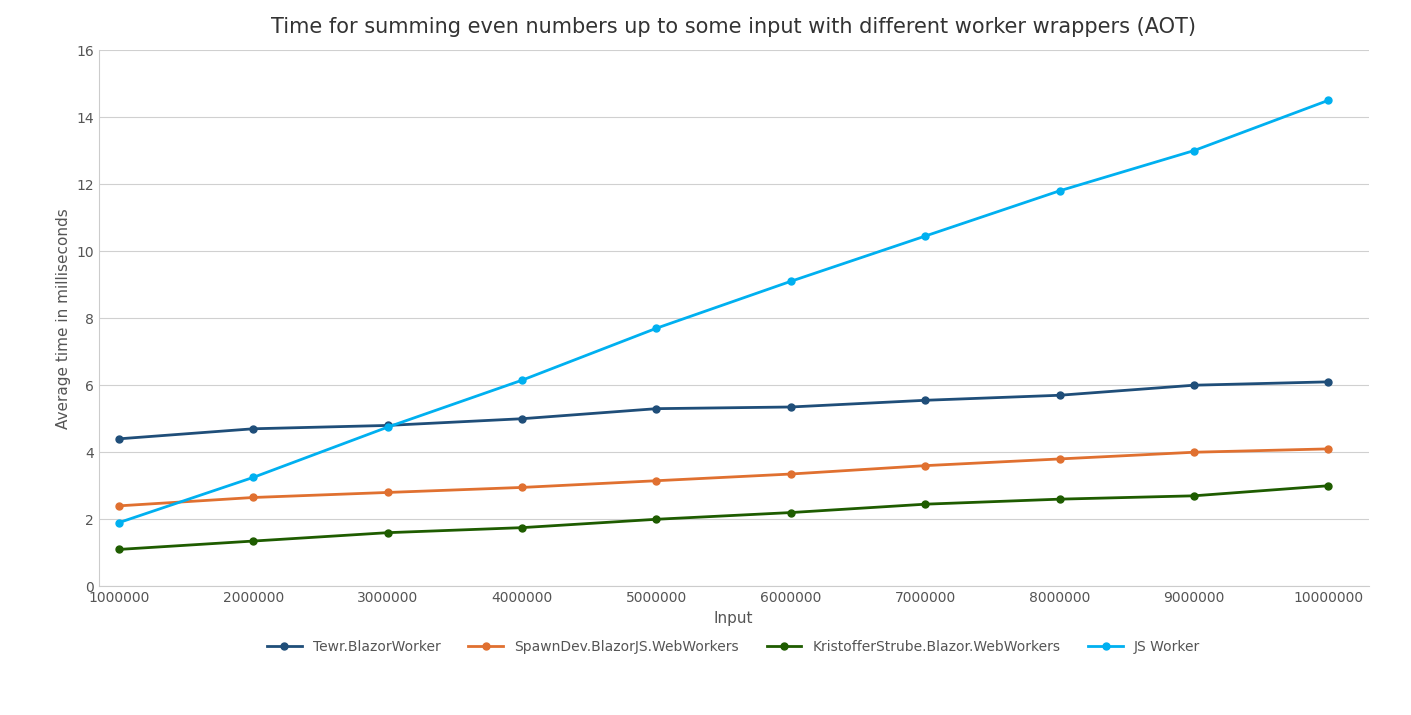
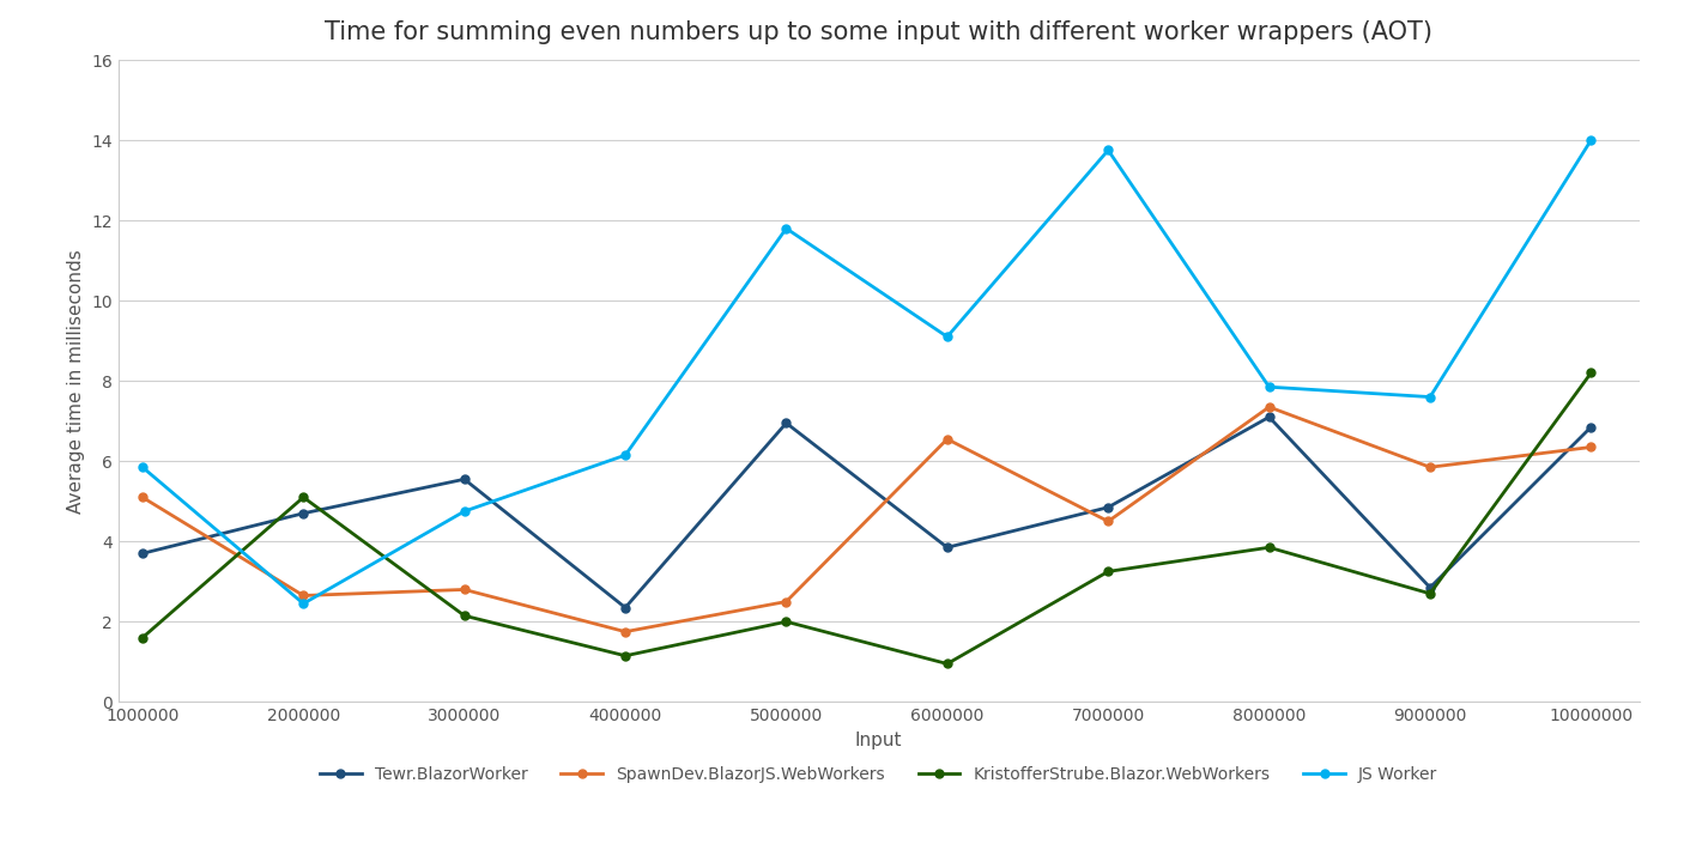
Tewr.BlazorWorker/1000000: 4.40 -> 3.70
SpawnDev.BlazorJS.WebWorkers/1000000: 2.40 -> 5.10
KristofferStrube.Blazor.WebWorkers/1000000: 1.10 -> 1.60
JS Worker/1000000: 1.90 -> 5.85
KristofferStrube.Blazor.WebWorkers/2000000: 1.35 -> 5.10
JS Worker/2000000: 3.25 -> 2.45
Tewr.BlazorWorker/3000000: 4.80 -> 5.55
KristofferStrube.Blazor.WebWorkers/3000000: 1.60 -> 2.15
Tewr.BlazorWorker/4000000: 5.00 -> 2.35
SpawnDev.BlazorJS.WebWorkers/4000000: 2.95 -> 1.75
KristofferStrube.Blazor.WebWorkers/4000000: 1.75 -> 1.15
Tewr.BlazorWorker/5000000: 5.30 -> 6.95
SpawnDev.BlazorJS.WebWorkers/5000000: 3.15 -> 2.50
JS Worker/5000000: 7.70 -> 11.80
Tewr.BlazorWorker/6000000: 5.35 -> 3.85
SpawnDev.BlazorJS.WebWorkers/6000000: 3.35 -> 6.55
KristofferStrube.Blazor.WebWorkers/6000000: 2.20 -> 0.95
Tewr.BlazorWorker/7000000: 5.55 -> 4.85
SpawnDev.BlazorJS.WebWorkers/7000000: 3.60 -> 4.50
KristofferStrube.Blazor.WebWorkers/7000000: 2.45 -> 3.25
JS Worker/7000000: 10.45 -> 13.75
Tewr.BlazorWorker/8000000: 5.70 -> 7.10
SpawnDev.BlazorJS.WebWorkers/8000000: 3.80 -> 7.35
KristofferStrube.Blazor.WebWorkers/8000000: 2.60 -> 3.85
JS Worker/8000000: 11.80 -> 7.85
Tewr.BlazorWorker/9000000: 6.00 -> 2.85
SpawnDev.BlazorJS.WebWorkers/9000000: 4.00 -> 5.85
JS Worker/9000000: 13.00 -> 7.60
Tewr.BlazorWorker/10000000: 6.10 -> 6.85
SpawnDev.BlazorJS.WebWorkers/10000000: 4.10 -> 6.35
KristofferStrube.Blazor.WebWorkers/10000000: 3.00 -> 8.20
JS Worker/10000000: 14.50 -> 14.00
